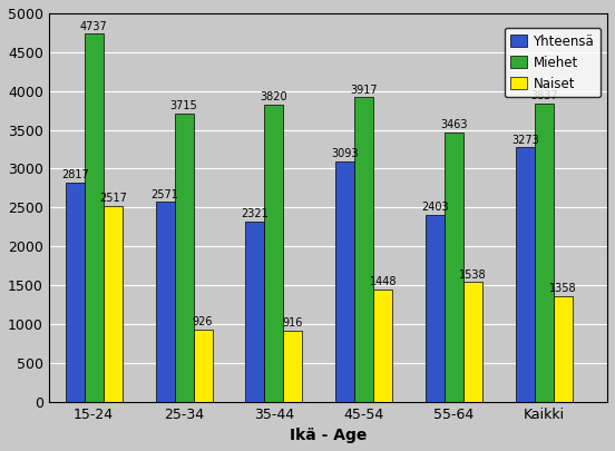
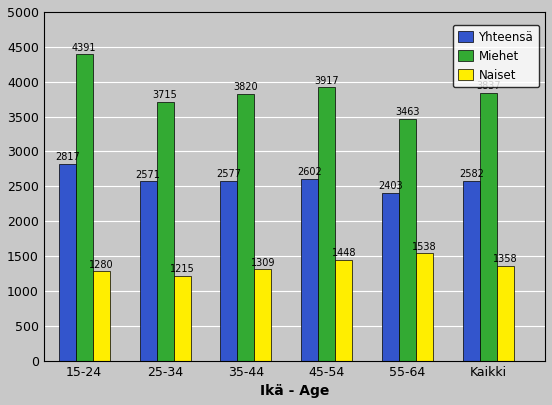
Miehet/15-24: 4737 -> 4391
Naiset/15-24: 2517 -> 1280
Naiset/25-34: 926 -> 1215
Yhteensä/35-44: 2321 -> 2577
Naiset/35-44: 916 -> 1309
Yhteensä/45-54: 3093 -> 2602
Yhteensä/Kaikki: 3273 -> 2582
